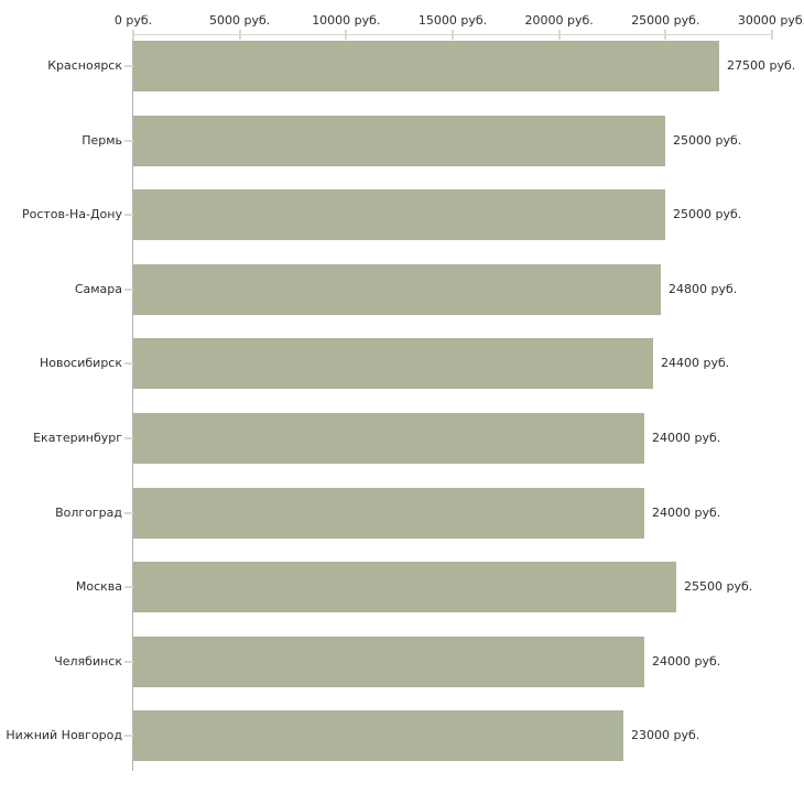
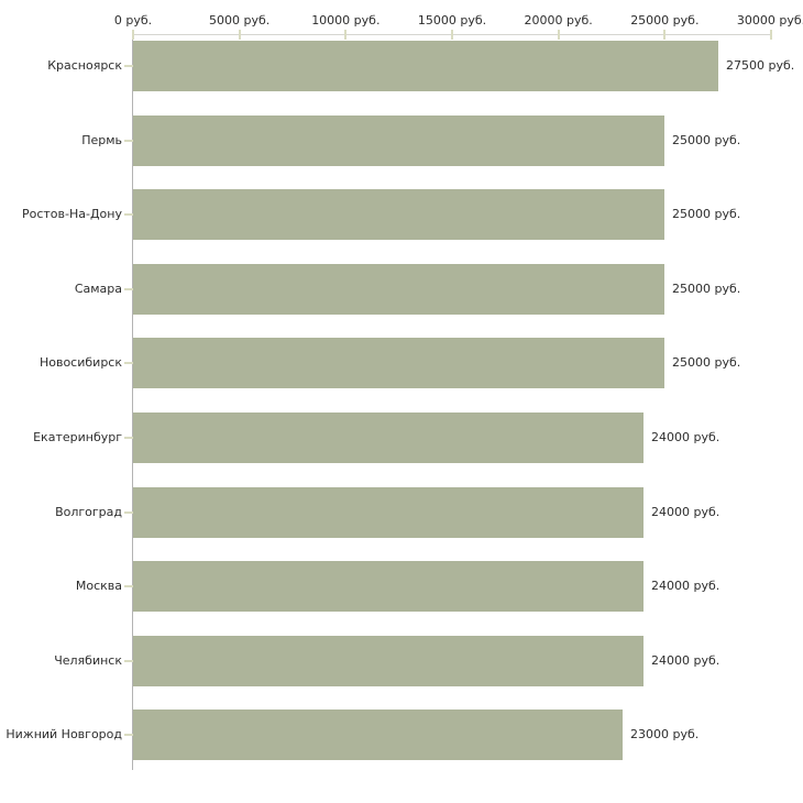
Самара: 24800 -> 25000
Новосибирск: 24400 -> 25000
Москва: 25500 -> 24000
